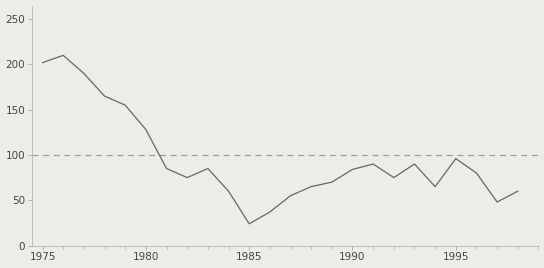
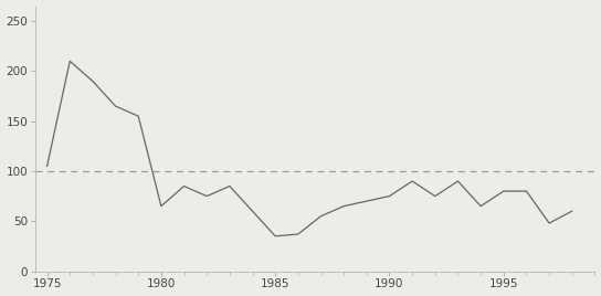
1975: 202 -> 105
1980: 128 -> 65
1985: 24 -> 35
1990: 84 -> 75
1995: 96 -> 80
